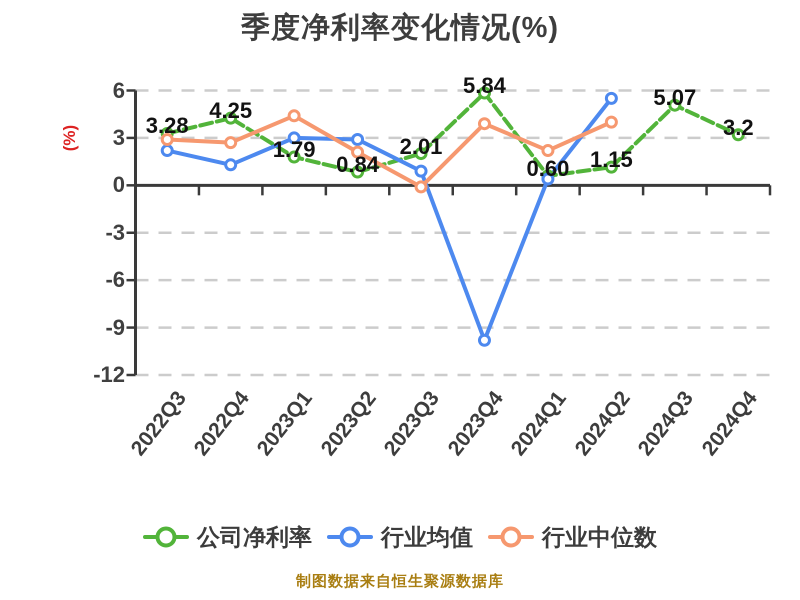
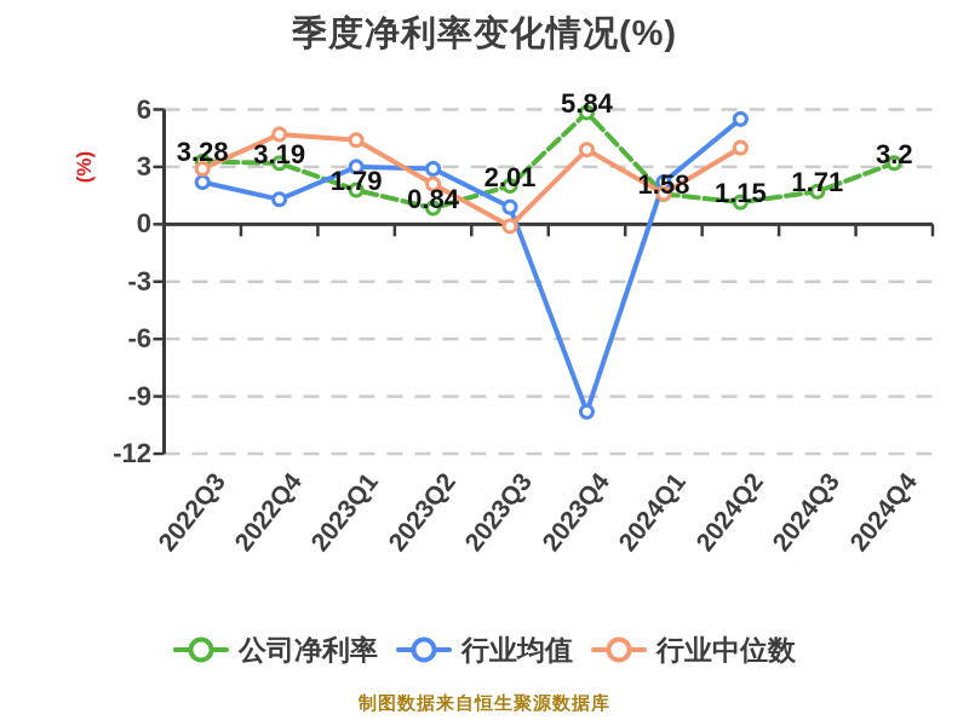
公司净利率/2022Q4: 4.25 -> 3.19
行业中位数/2022Q4: 2.7 -> 4.7
公司净利率/2024Q1: 0.60 -> 1.58
行业均值/2024Q1: 0.4 -> 2.2
行业中位数/2024Q1: 2.2 -> 1.6
公司净利率/2024Q3: 5.07 -> 1.71
